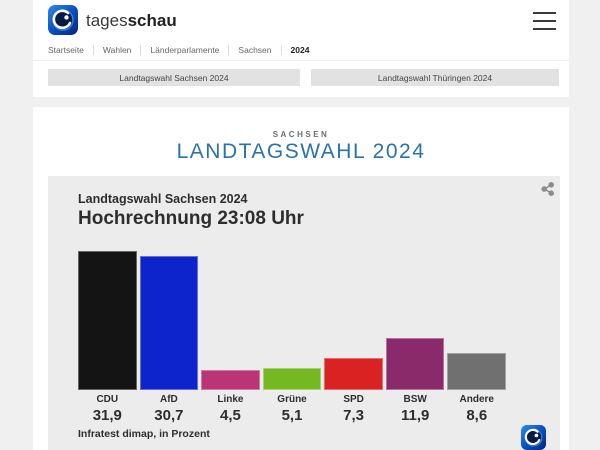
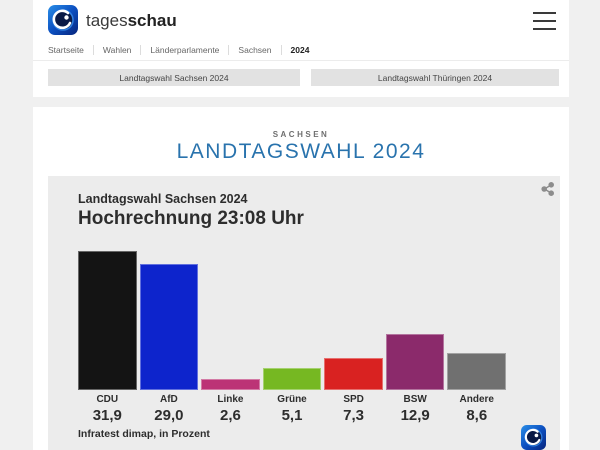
AfD: 30,7 -> 29,0
Linke: 4,5 -> 2,6
BSW: 11,9 -> 12,9
